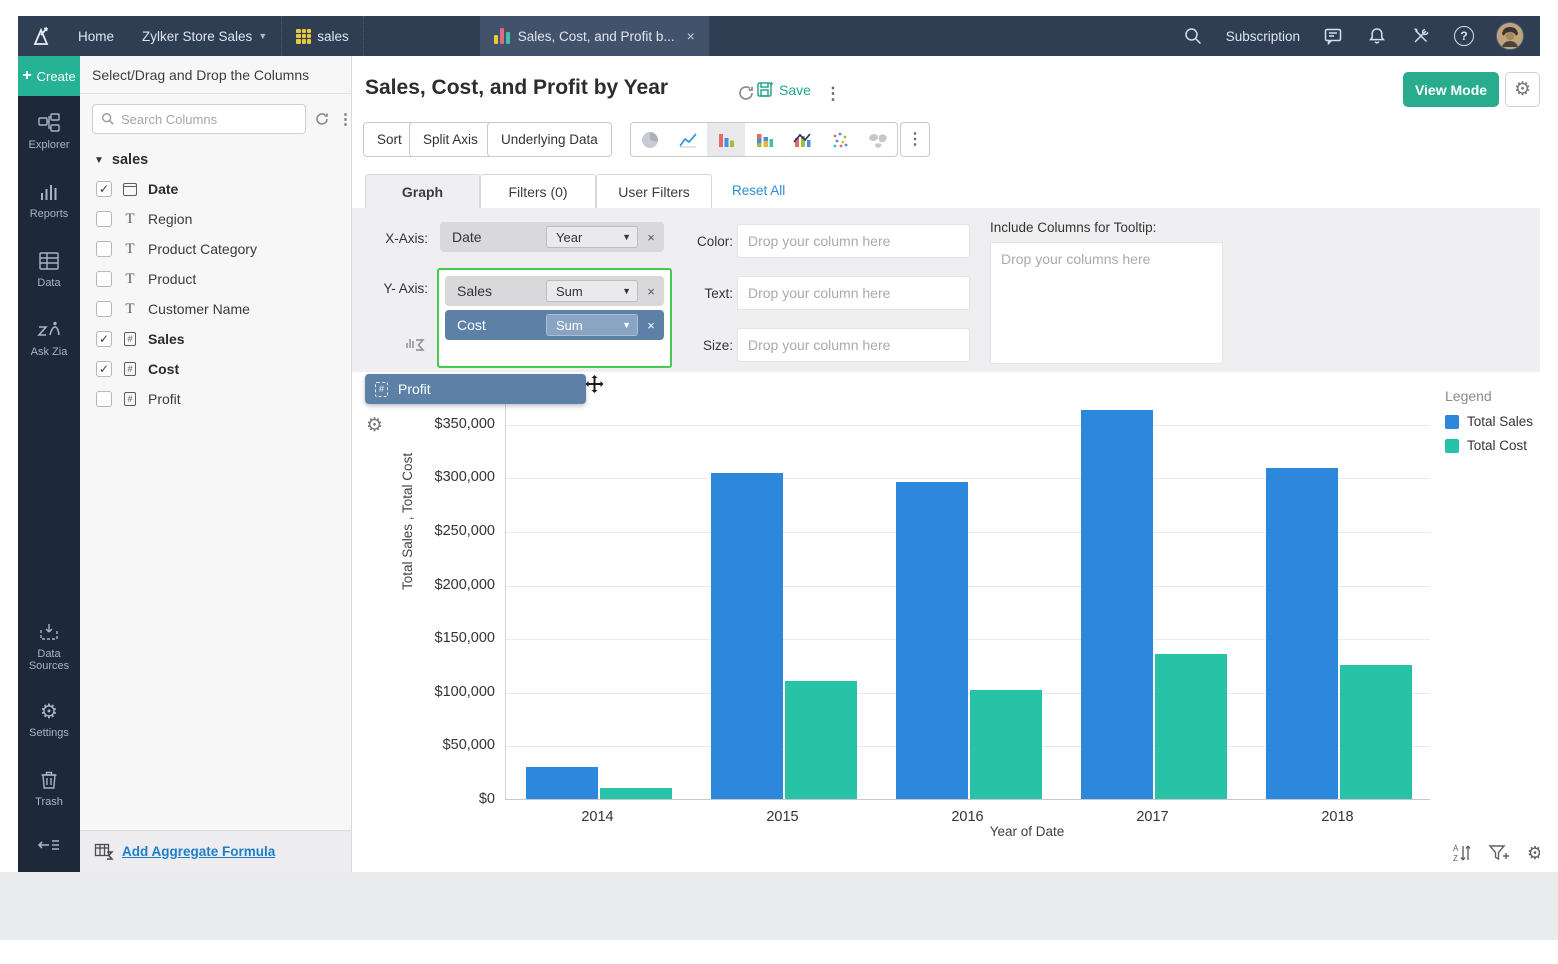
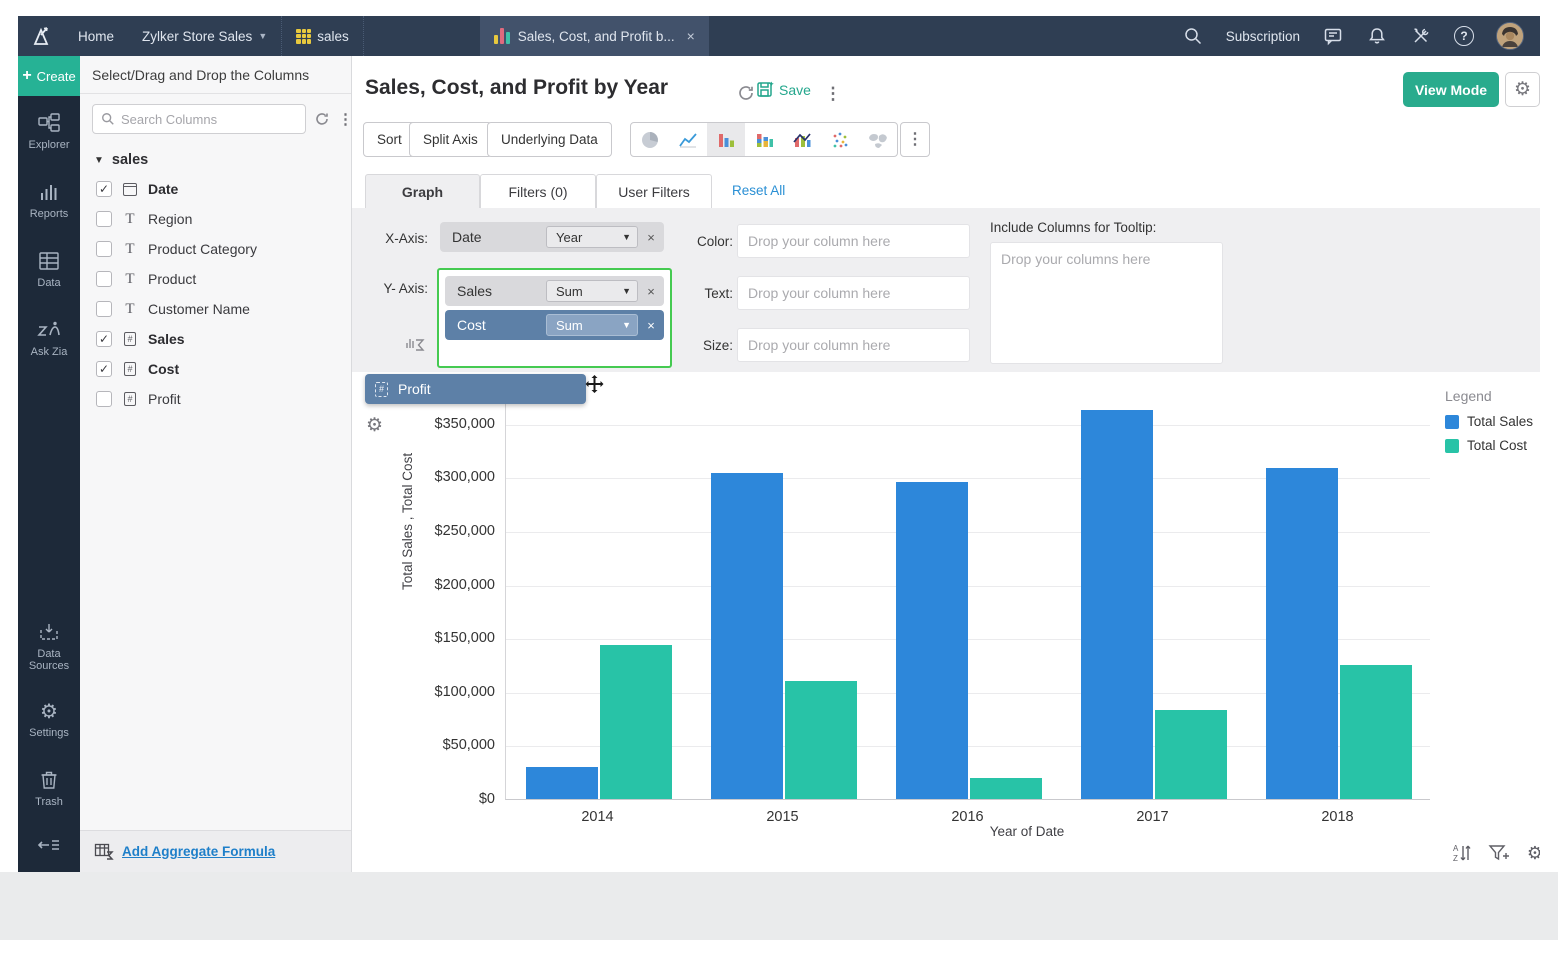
Total Cost/2014: $10000 -> $144000
Total Cost/2016: $102000 -> $20000
Total Cost/2017: $135000 -> $83000
